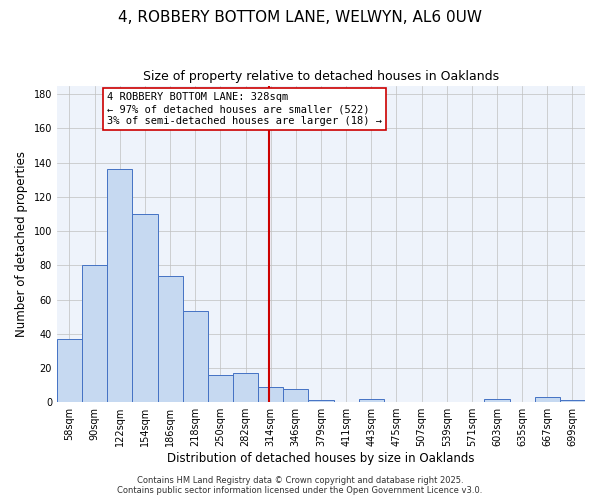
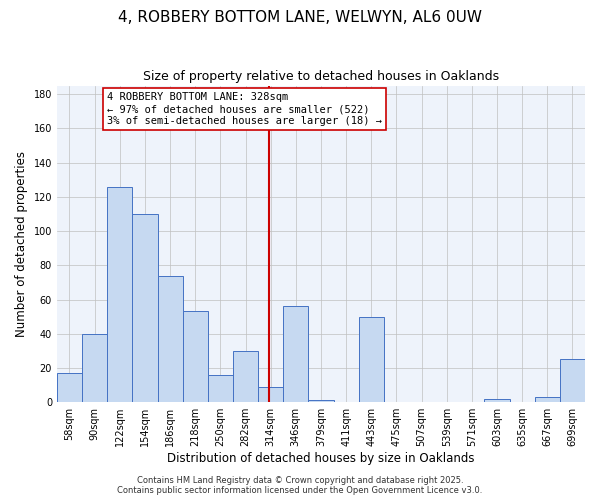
58sqm: 37 -> 17
90sqm: 80 -> 40
122sqm: 136 -> 126
282sqm: 17 -> 30
346sqm: 8 -> 56
443sqm: 2 -> 50
699sqm: 1 -> 25
